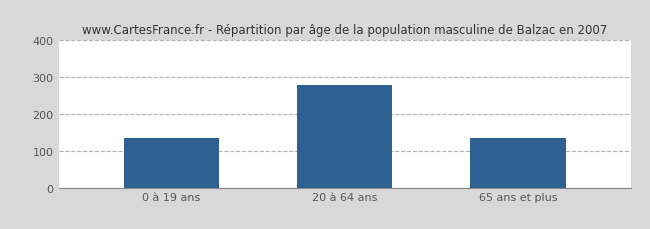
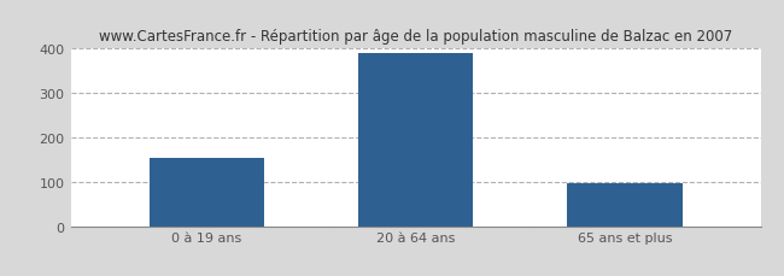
0 à 19 ans: 135 -> 155
20 à 64 ans: 280 -> 390
65 ans et plus: 135 -> 96
